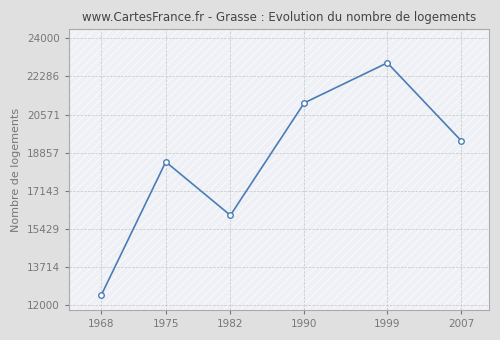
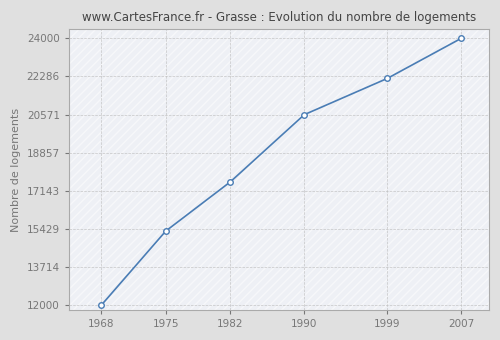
1968: 12450 -> 12000
1975: 18450 -> 15340
1982: 16050 -> 17550
1990: 21100 -> 20570
1999: 22900 -> 22200
2007: 19400 -> 24000
